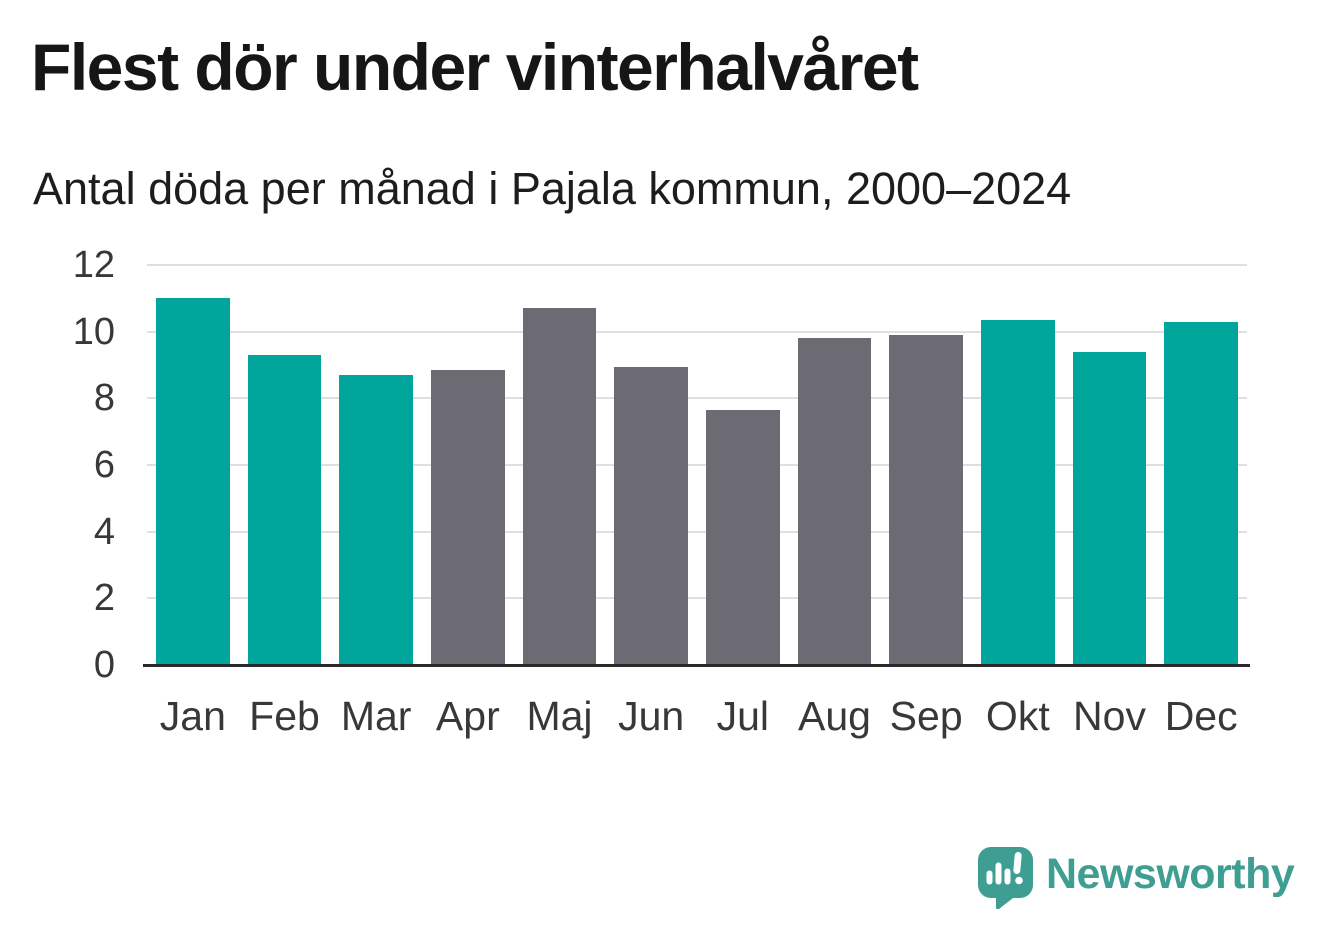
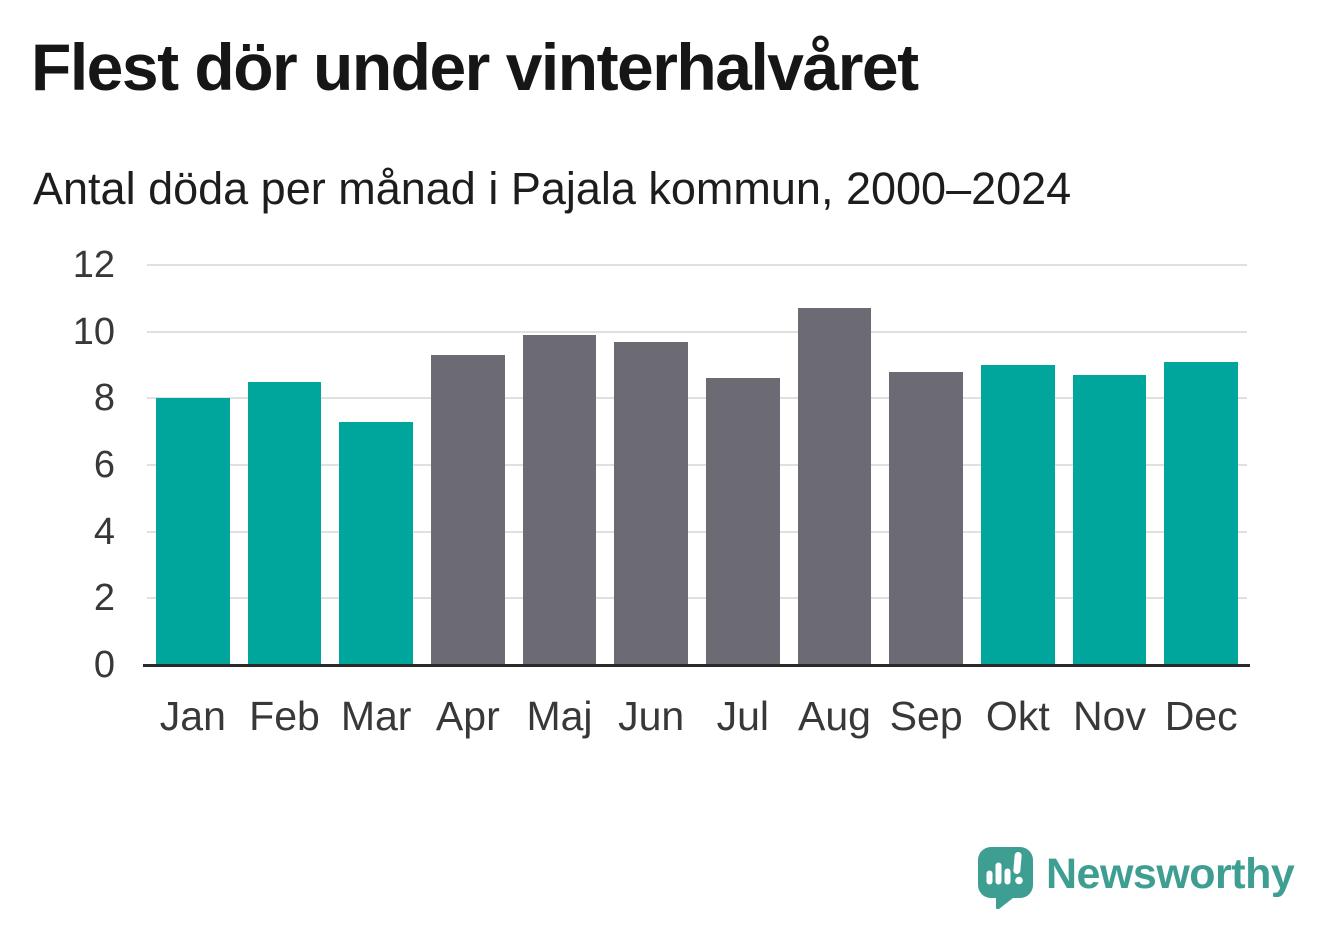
Jan: 11.0 -> 8.0
Feb: 9.3 -> 8.5
Mar: 8.7 -> 7.3
Apr: 8.8 -> 9.3
Maj: 10.7 -> 9.9
Jun: 8.9 -> 9.7
Jul: 7.7 -> 8.6
Aug: 9.8 -> 10.7
Sep: 9.9 -> 8.8
Okt: 10.3 -> 9.0
Nov: 9.4 -> 8.7
Dec: 10.3 -> 9.1
